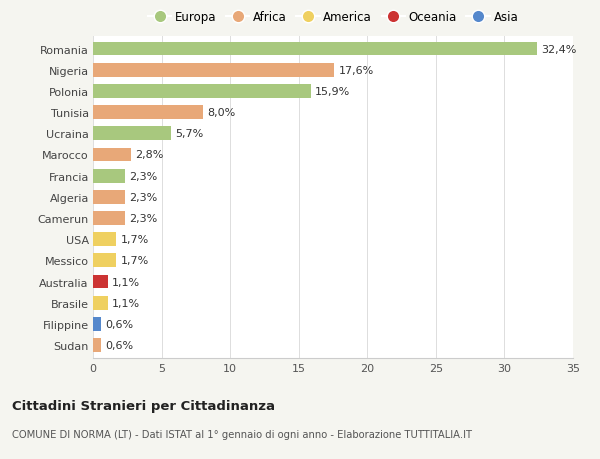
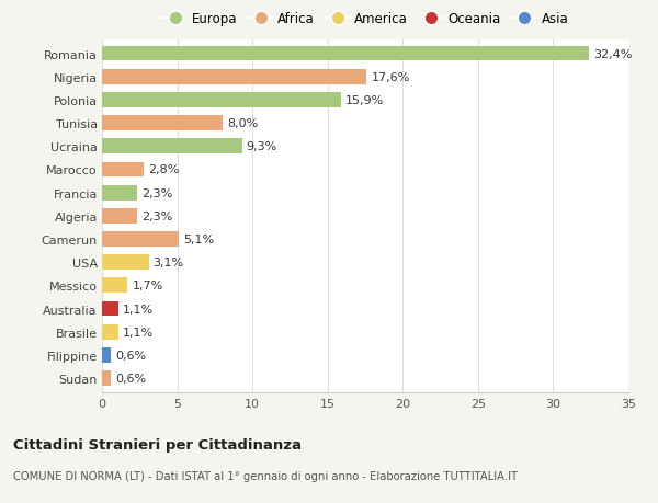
Ucraina: 5,7% -> 9,3%
Camerun: 2,3% -> 5,1%
USA: 1,7% -> 3,1%
